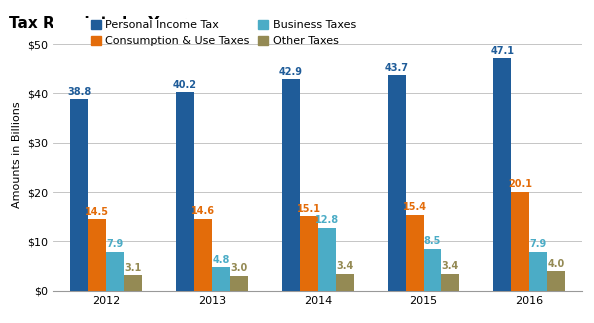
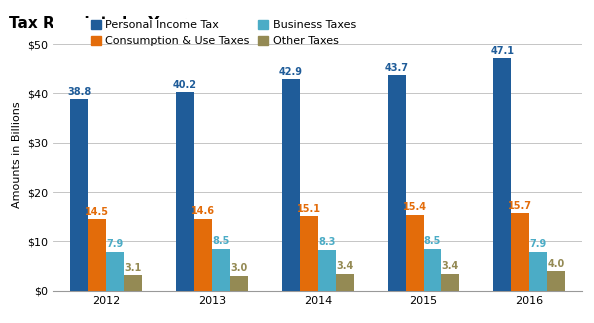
Business Taxes/2013: 4.8 -> 8.5
Business Taxes/2014: 12.8 -> 8.3
Consumption & Use Taxes/2016: 20.1 -> 15.7
